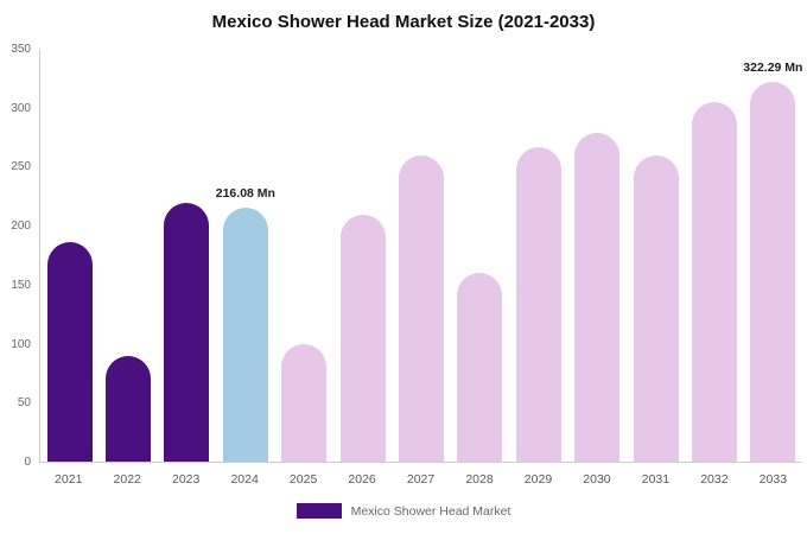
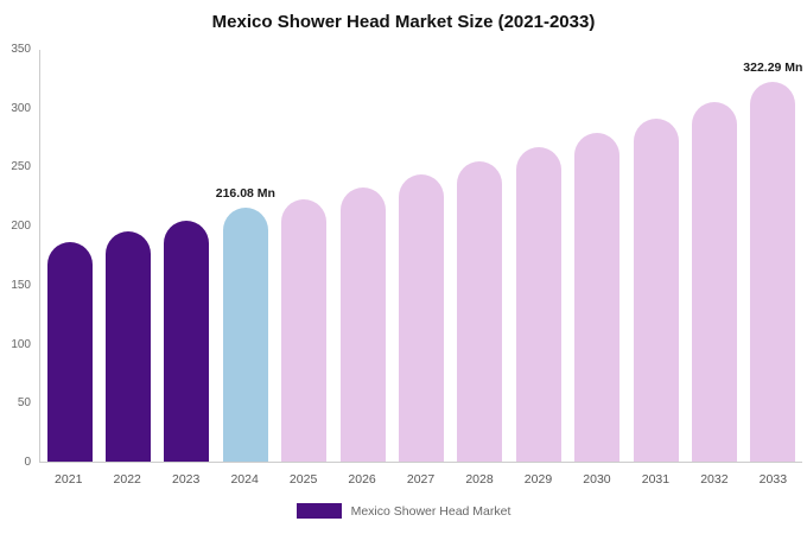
2022: 90 -> 200
2023: 220 -> 200
2025: 100 -> 220
2026: 210 -> 230
2027: 260 -> 240
2028: 160 -> 260
2031: 260 -> 290
